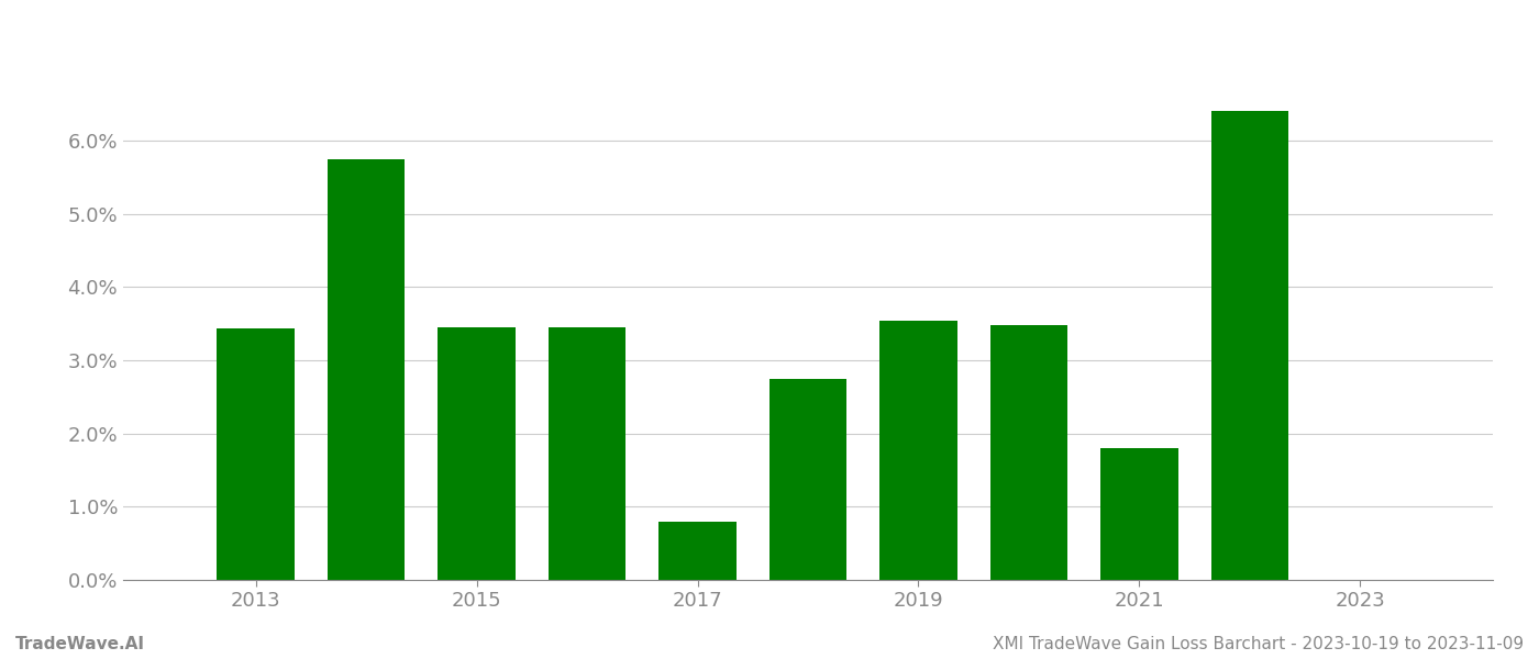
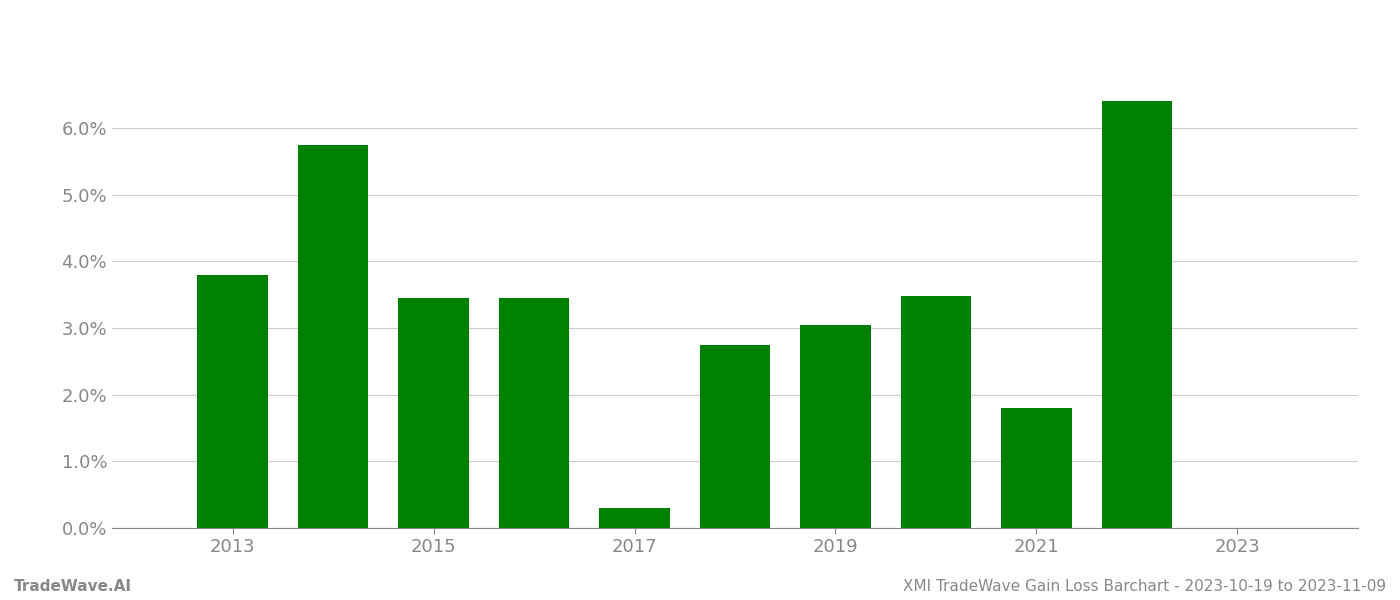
2013: 3.44% -> 3.80%
2017: 0.80% -> 0.30%
2019: 3.54% -> 3.05%
